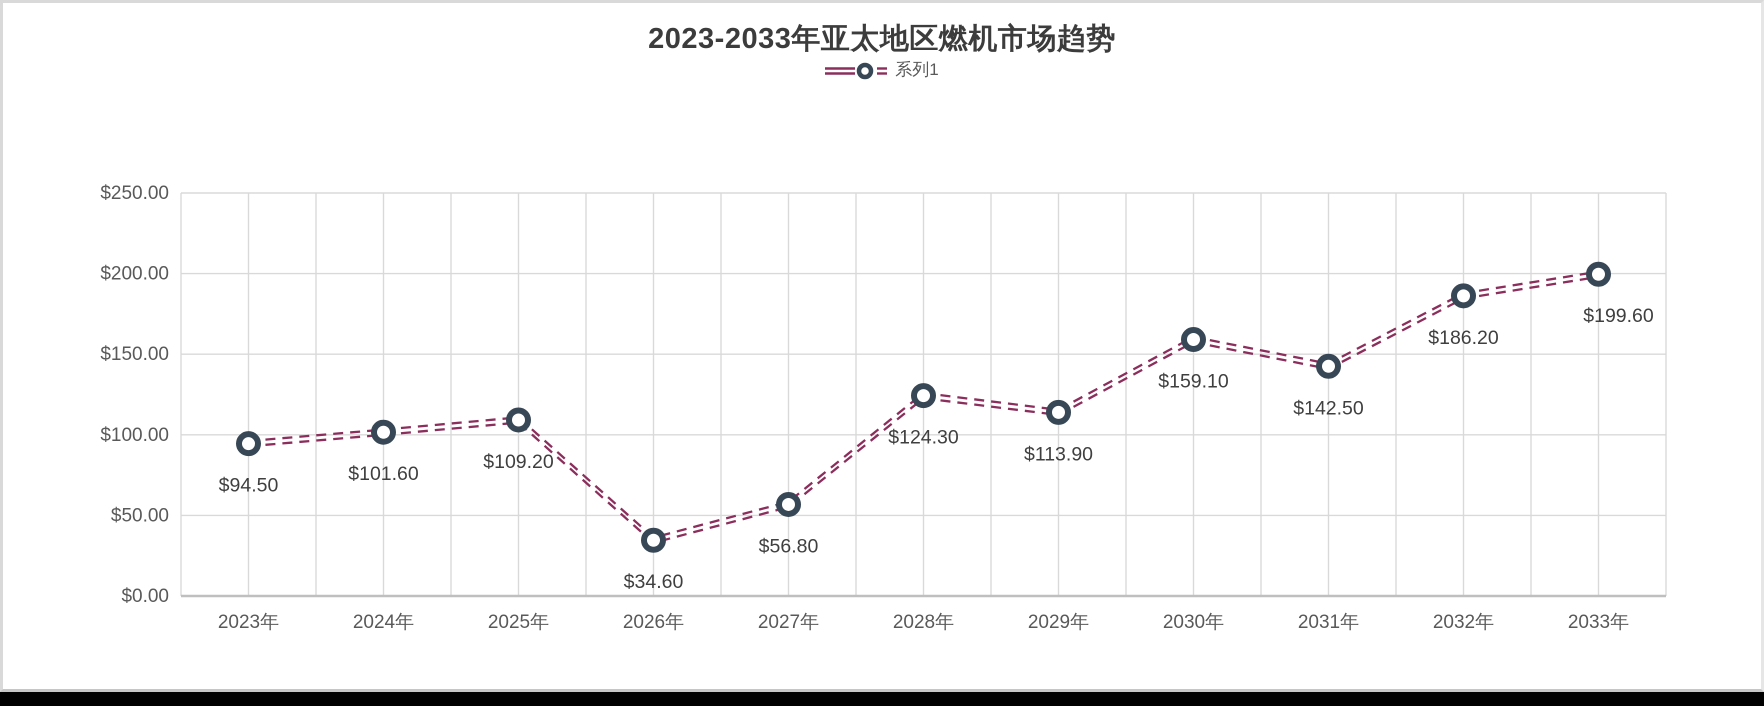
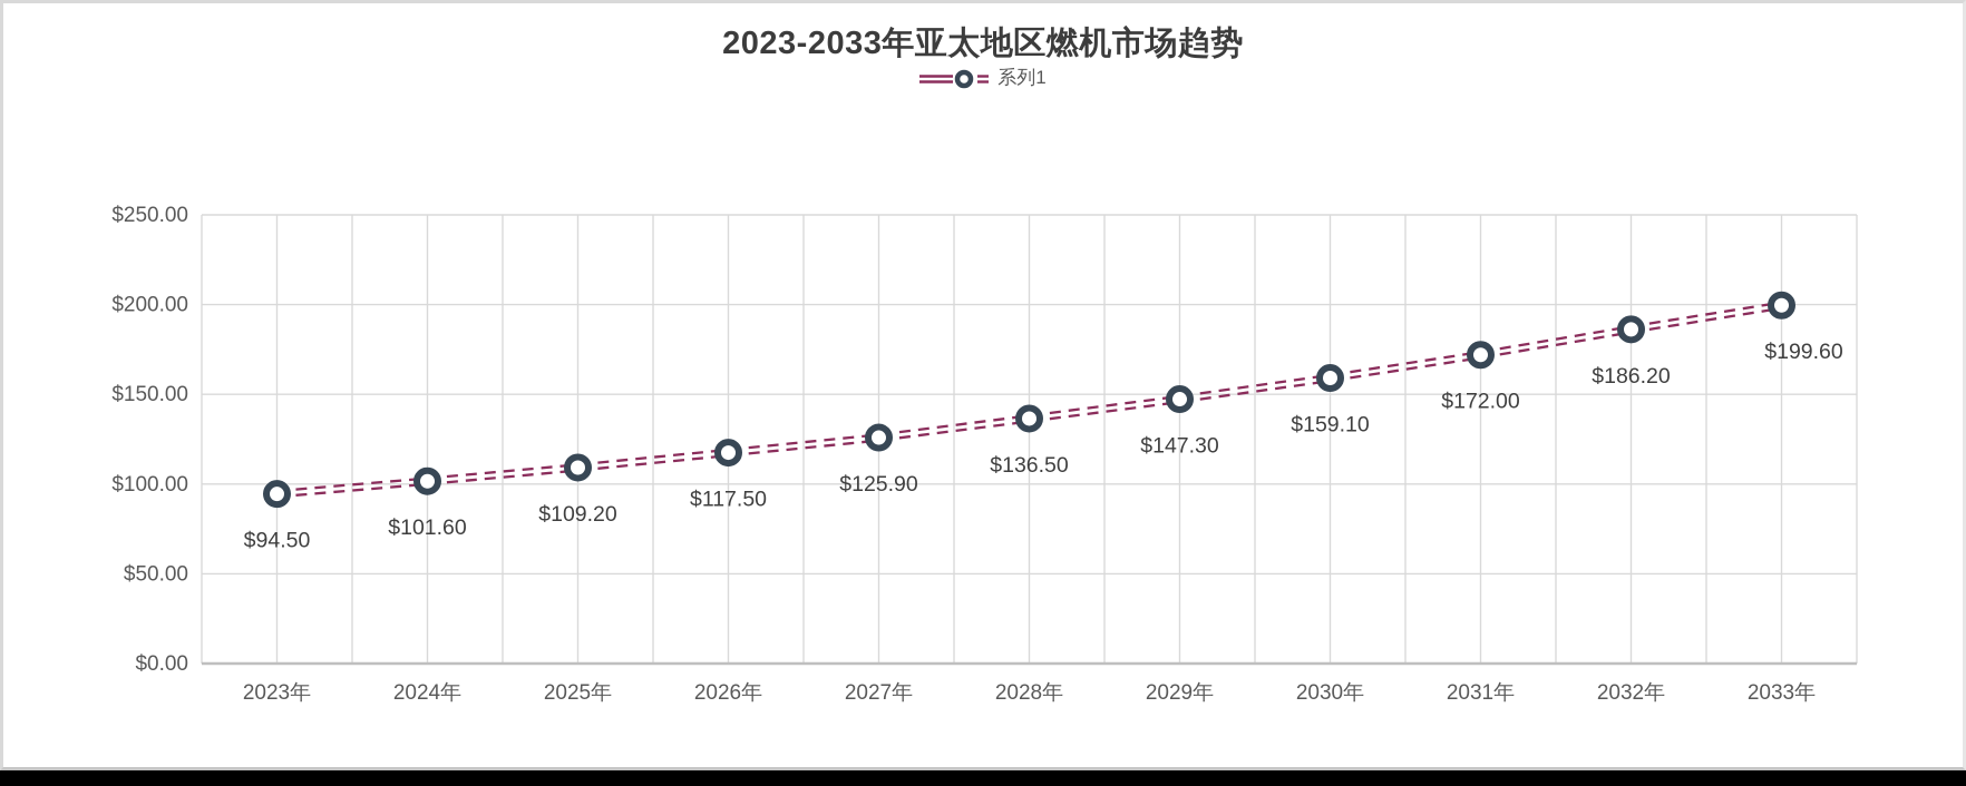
2026年: $34.60 -> $117.50
2027年: $56.80 -> $125.90
2028年: $124.30 -> $136.50
2029年: $113.90 -> $147.30
2031年: $142.50 -> $172.00
